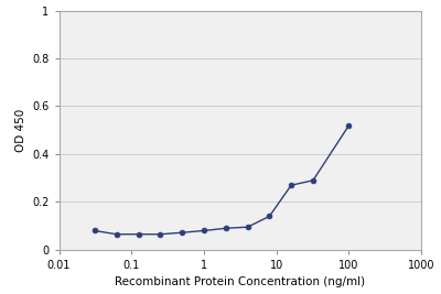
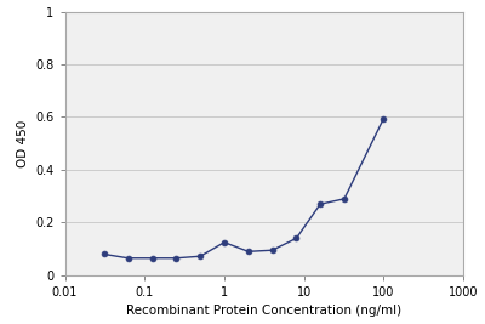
1: 0.080 -> 0.125
100: 0.520 -> 0.595
